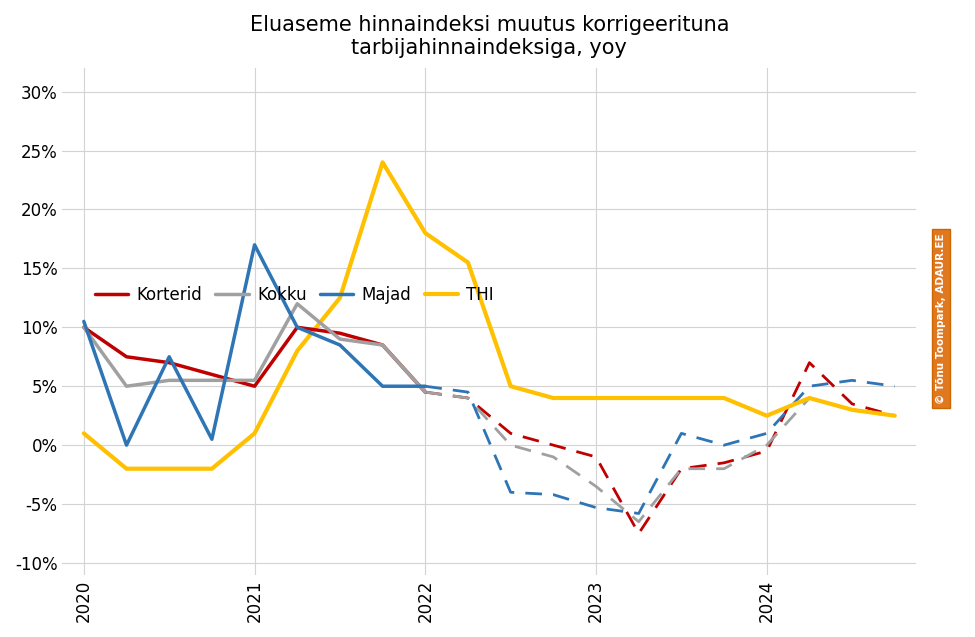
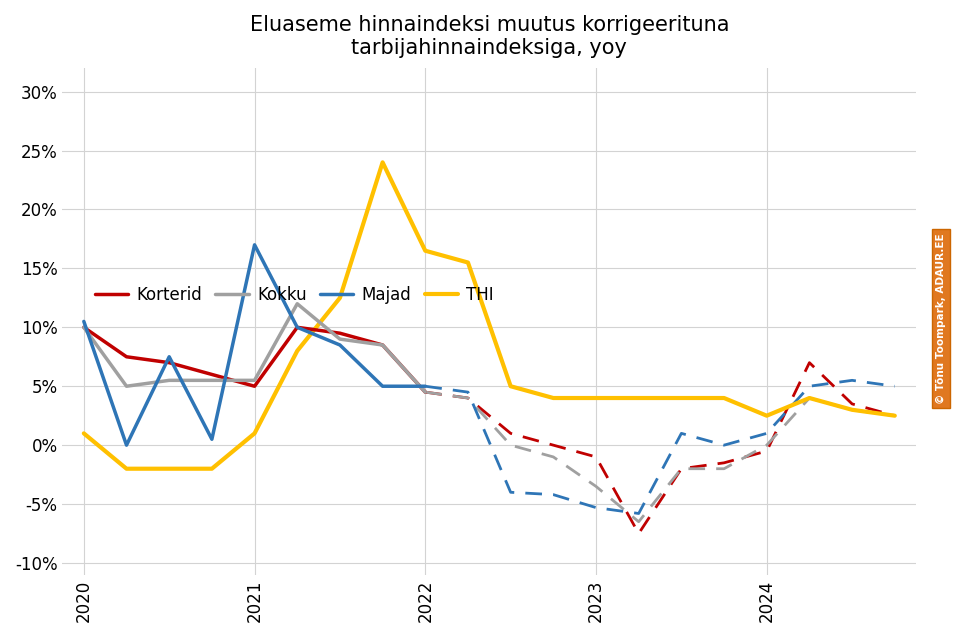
THI/2022: 18.0% -> 16.5%
